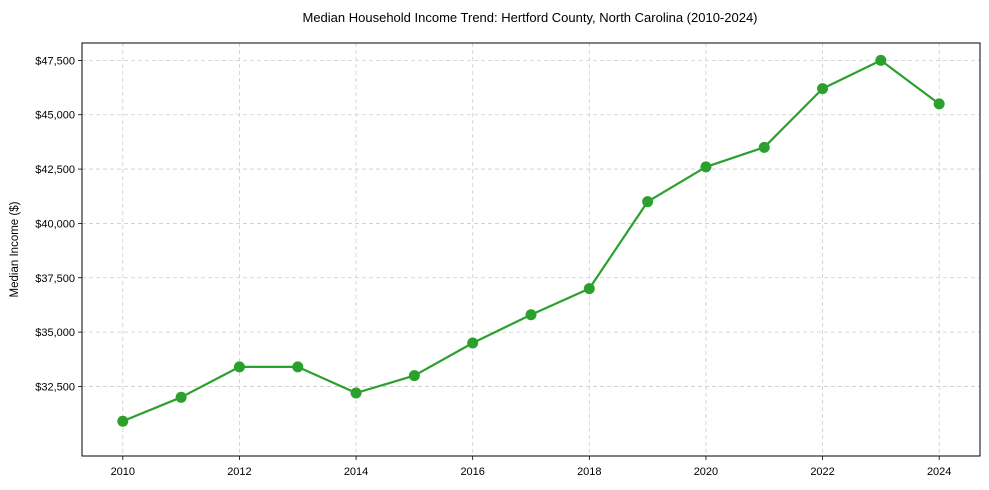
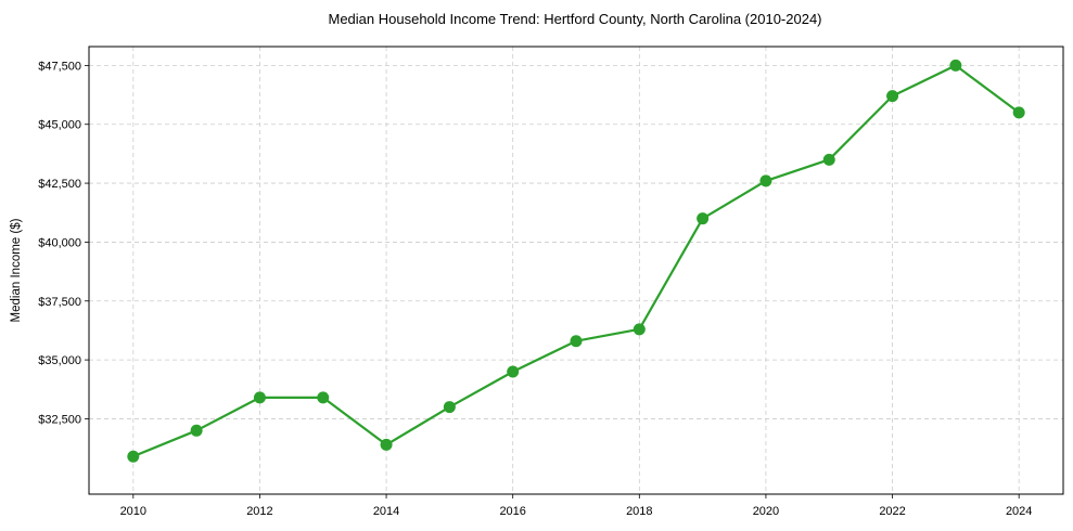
2014: $32200 -> $31400
2018: $37000 -> $36300
